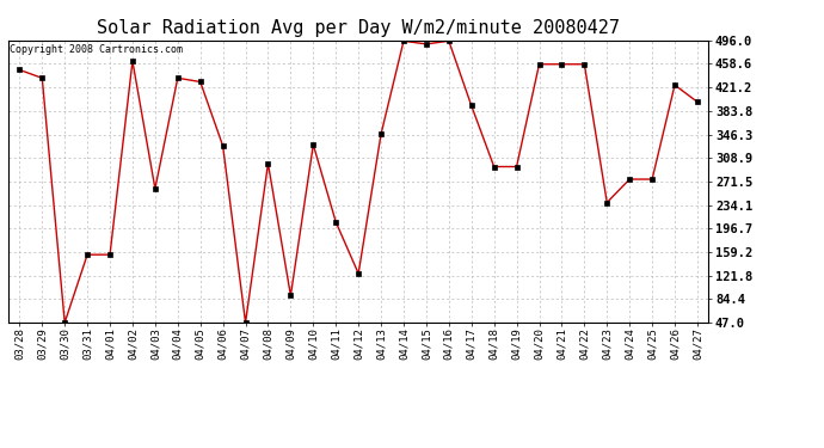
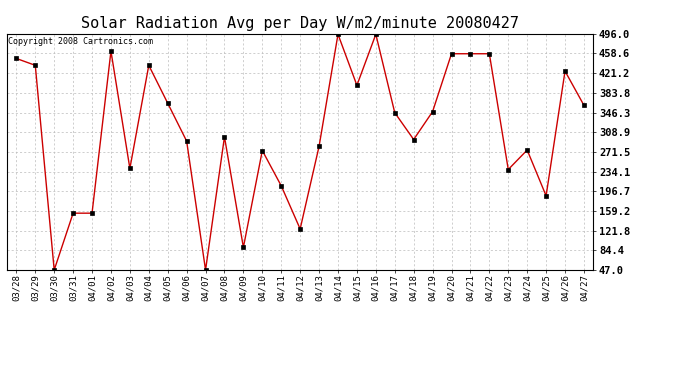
04/03: 260 -> 240
04/05: 430 -> 364
04/06: 328 -> 292
04/10: 330 -> 274
04/13: 347 -> 282
04/15: 490 -> 398
04/17: 392 -> 346
04/19: 295 -> 348
04/25: 275 -> 188
04/27: 398 -> 360
